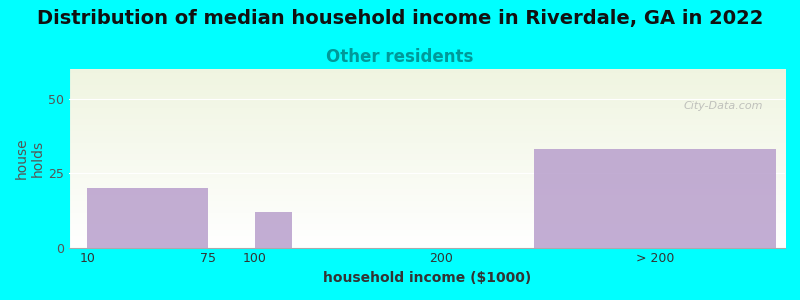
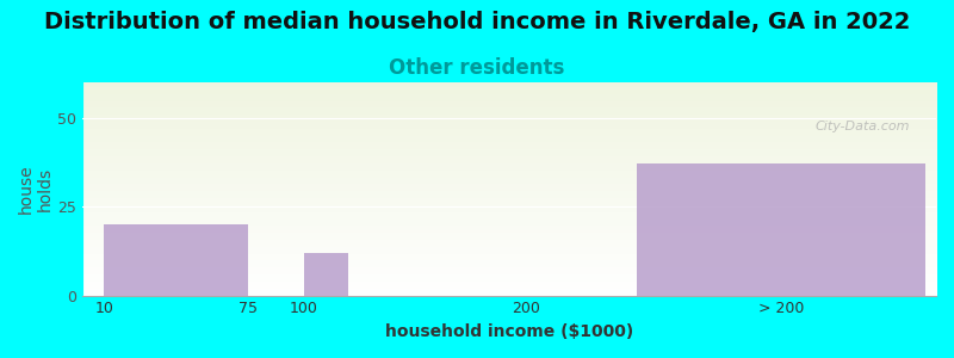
> 200: 33 -> 37
